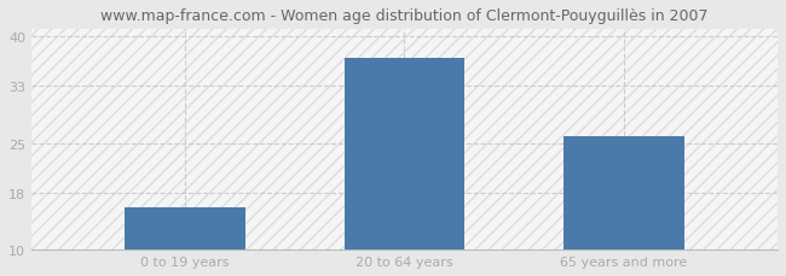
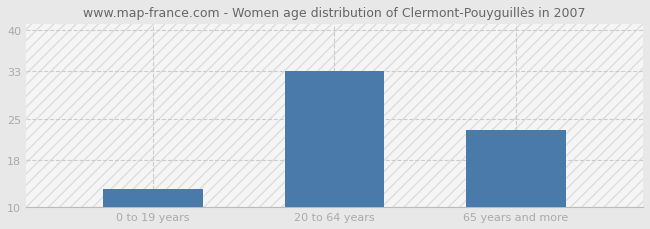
0 to 19 years: 16 -> 13
20 to 64 years: 37 -> 33
65 years and more: 26 -> 23
